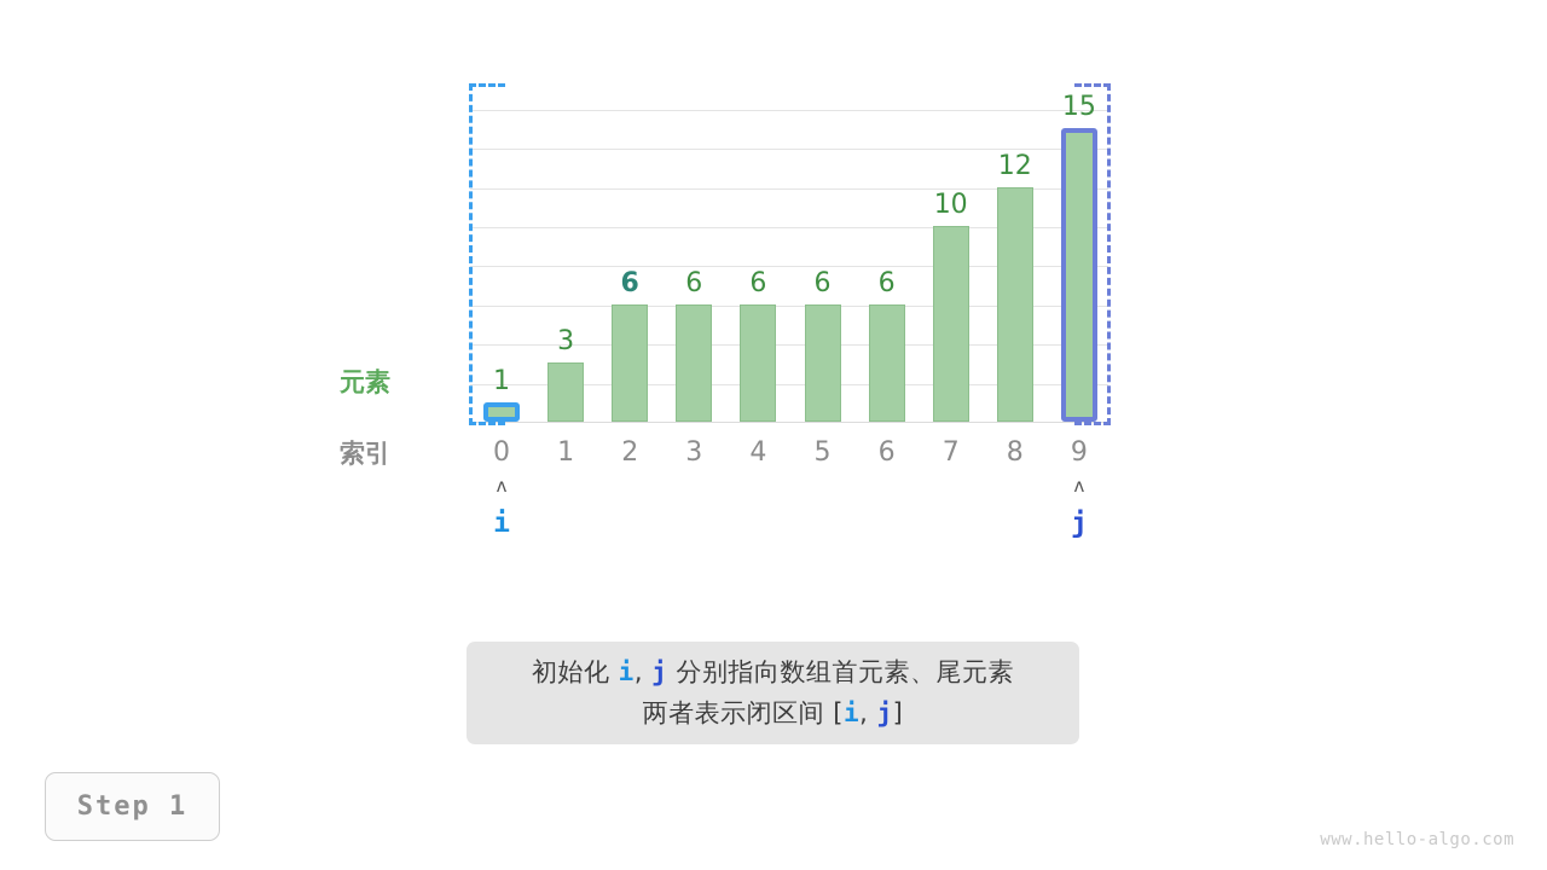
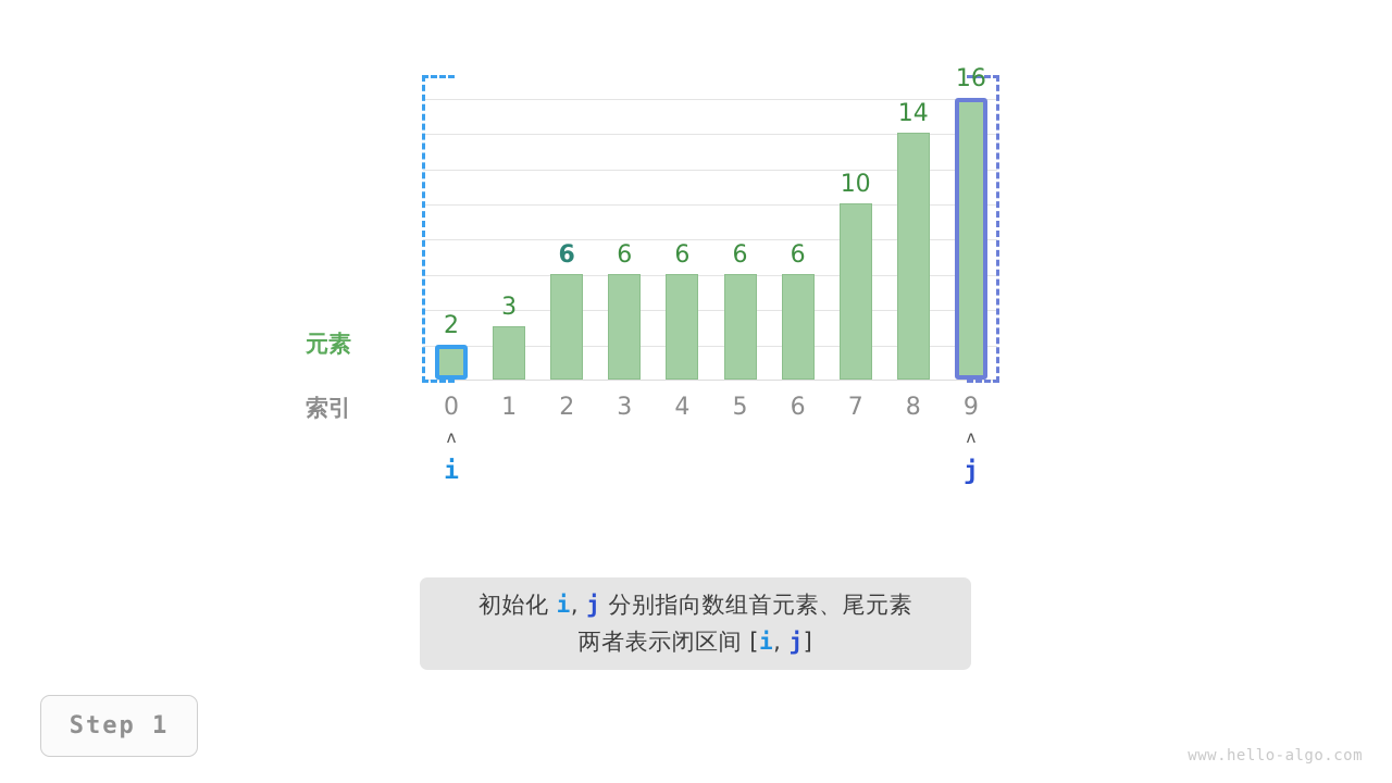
0: 1 -> 2
8: 12 -> 14
9: 15 -> 16
